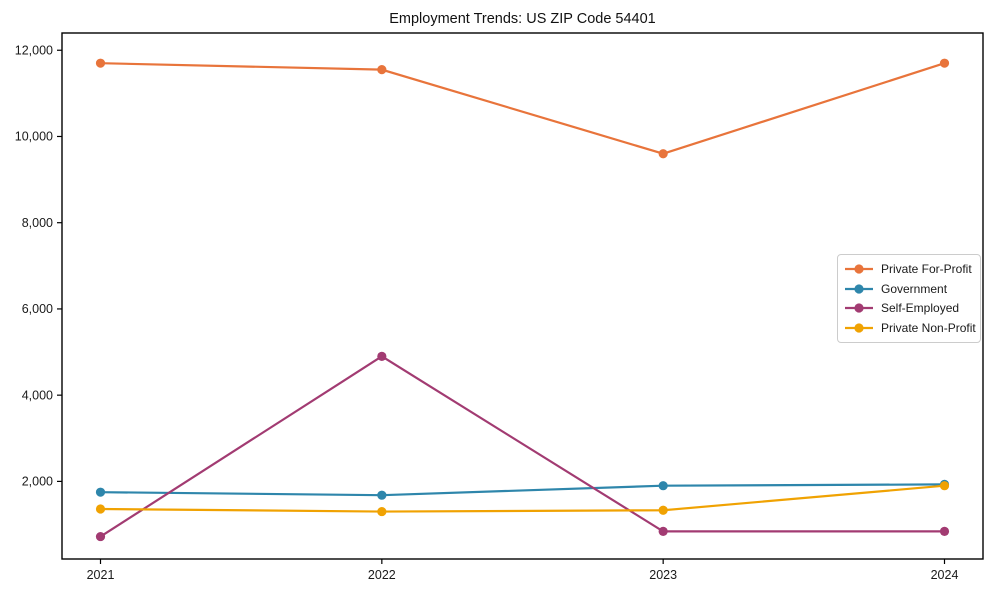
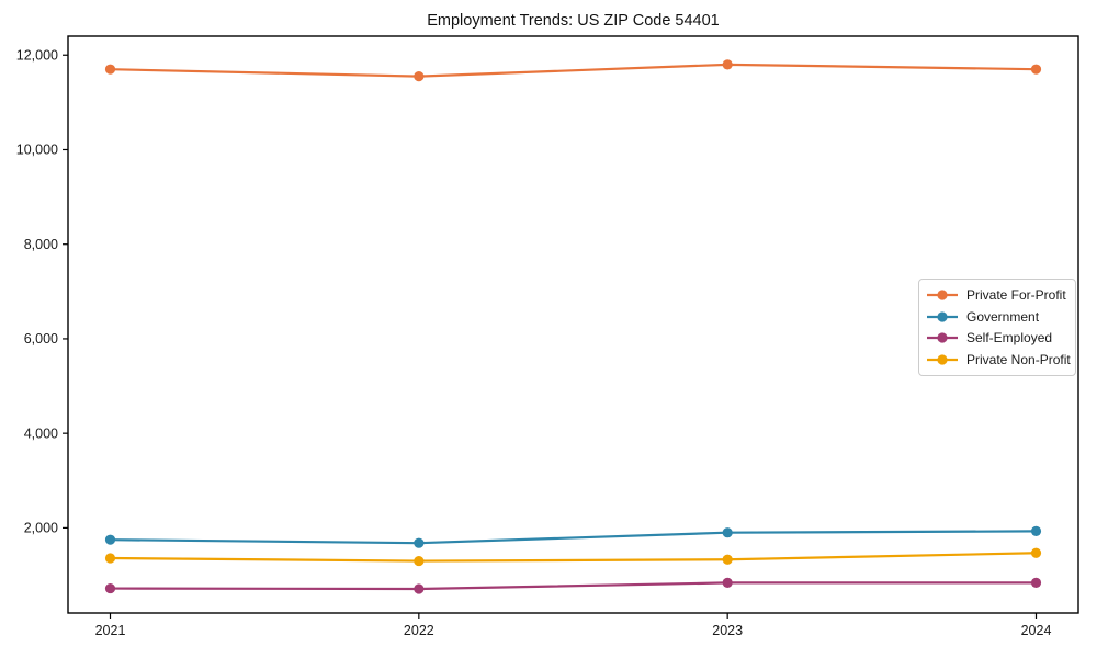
Self-Employed/2022: 4900 -> 700
Private For-Profit/2023: 9600 -> 11800
Private Non-Profit/2024: 1900 -> 1500
